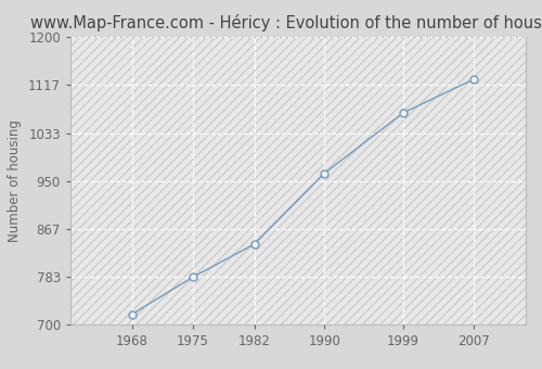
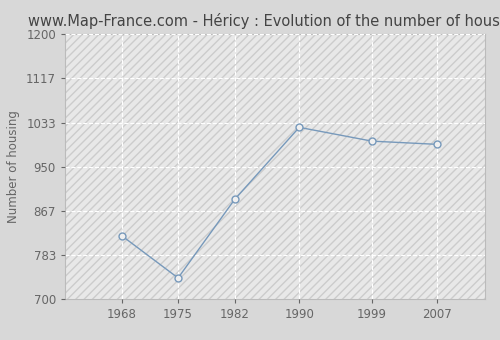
1968: 718 -> 820
1975: 783 -> 740
1982: 840 -> 888
1990: 963 -> 1024
1999: 1068 -> 998
2007: 1126 -> 992
